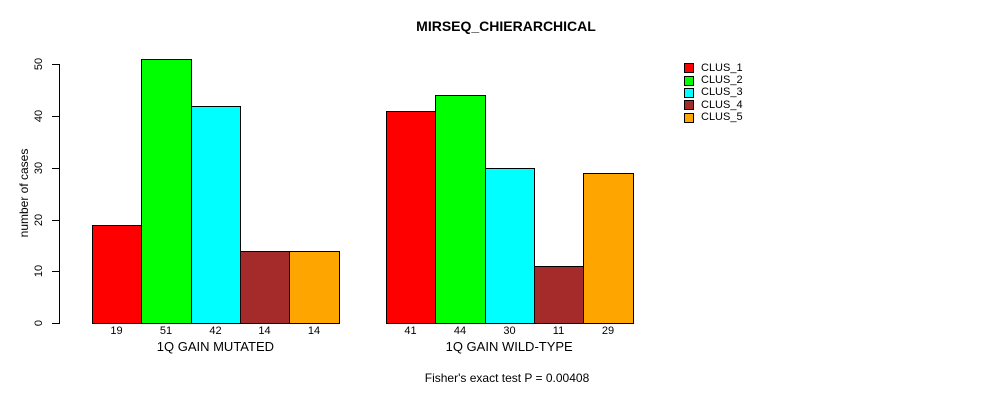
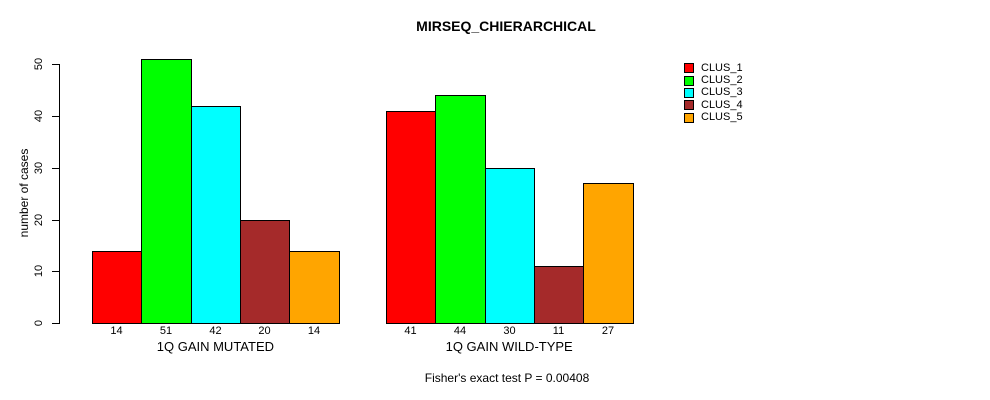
CLUS_1/1Q GAIN MUTATED: 19 -> 14
CLUS_4/1Q GAIN MUTATED: 14 -> 20
CLUS_5/1Q GAIN WILD-TYPE: 29 -> 27
